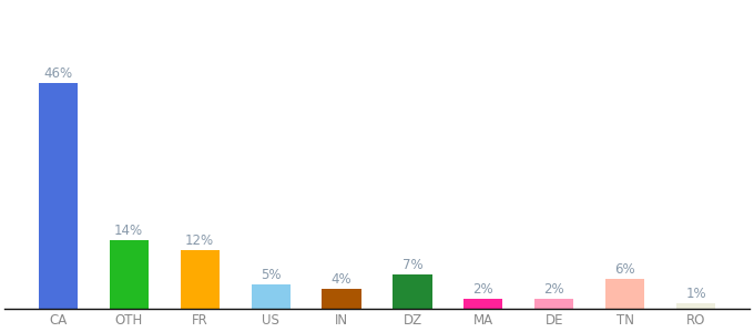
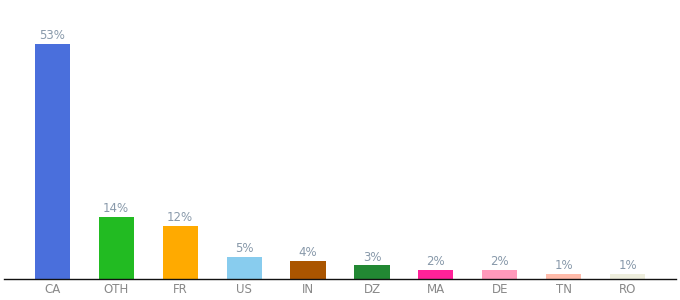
CA: 46% -> 53%
DZ: 7% -> 3%
TN: 6% -> 1%
